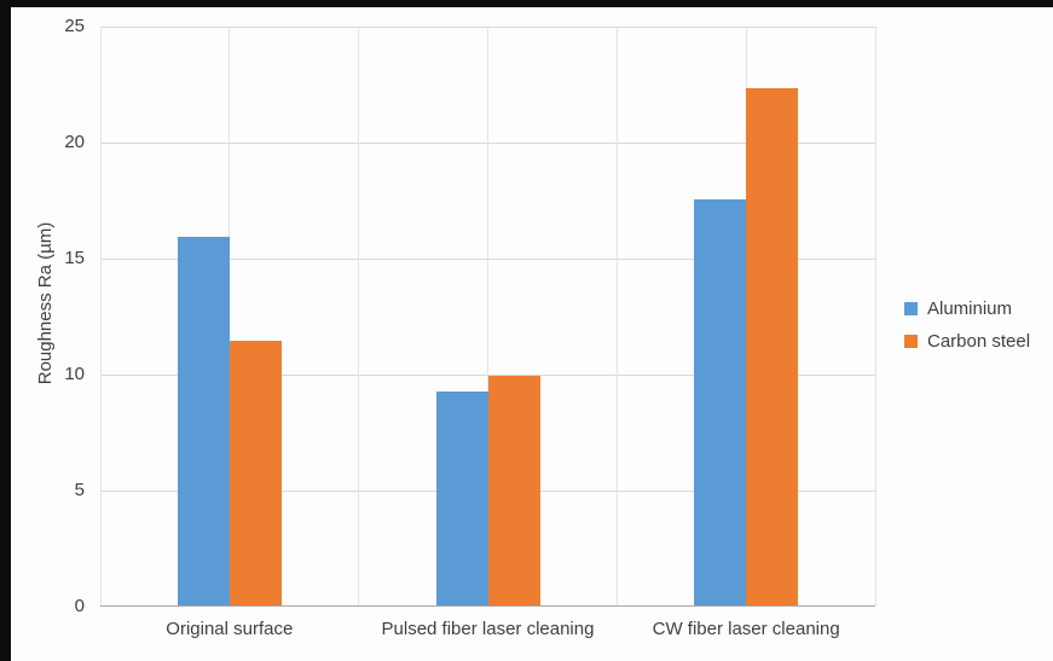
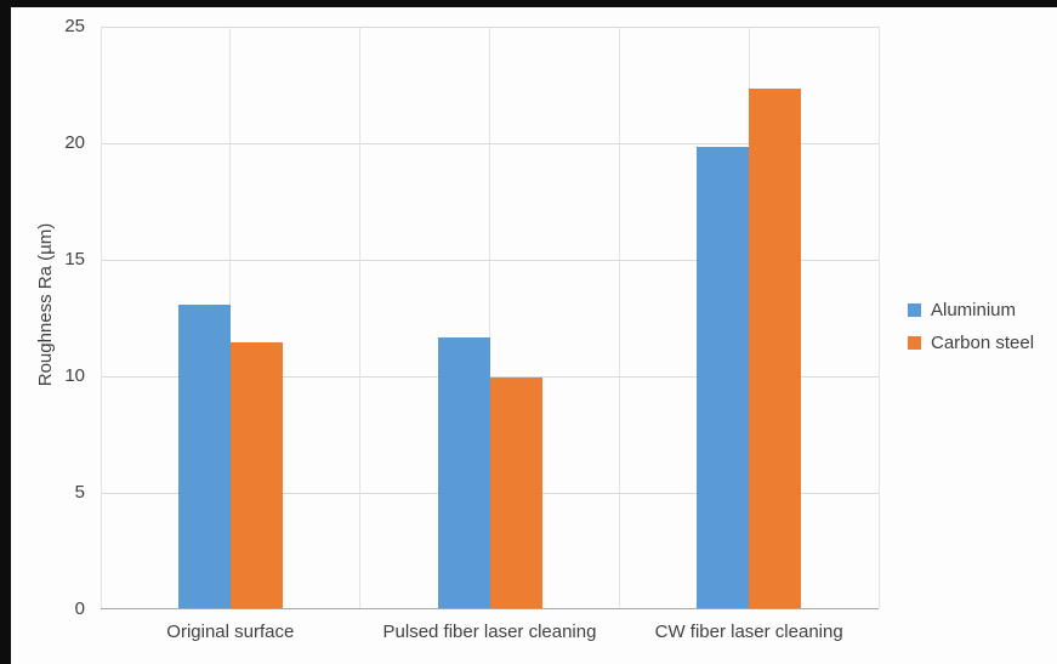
Aluminium/Original surface: 15.9 -> 13.0
Aluminium/Pulsed fiber laser cleaning: 9.2 -> 11.6
Aluminium/CW fiber laser cleaning: 17.5 -> 19.8
